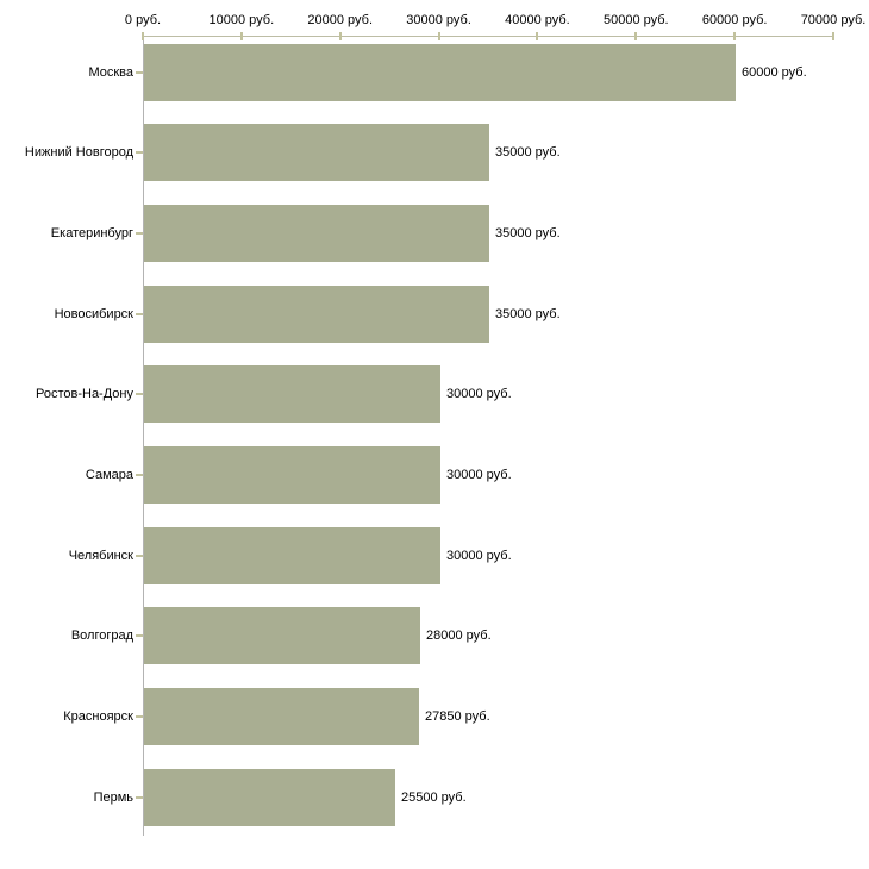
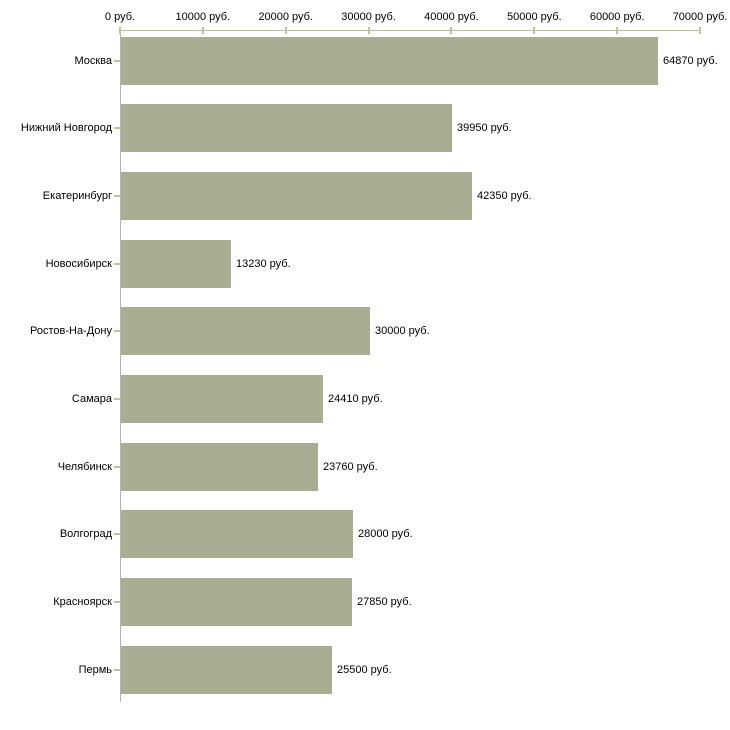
Москва: 60000 -> 64870
Нижний Новгород: 35000 -> 39950
Екатеринбург: 35000 -> 42350
Новосибирск: 35000 -> 13230
Самара: 30000 -> 24410
Челябинск: 30000 -> 23760
